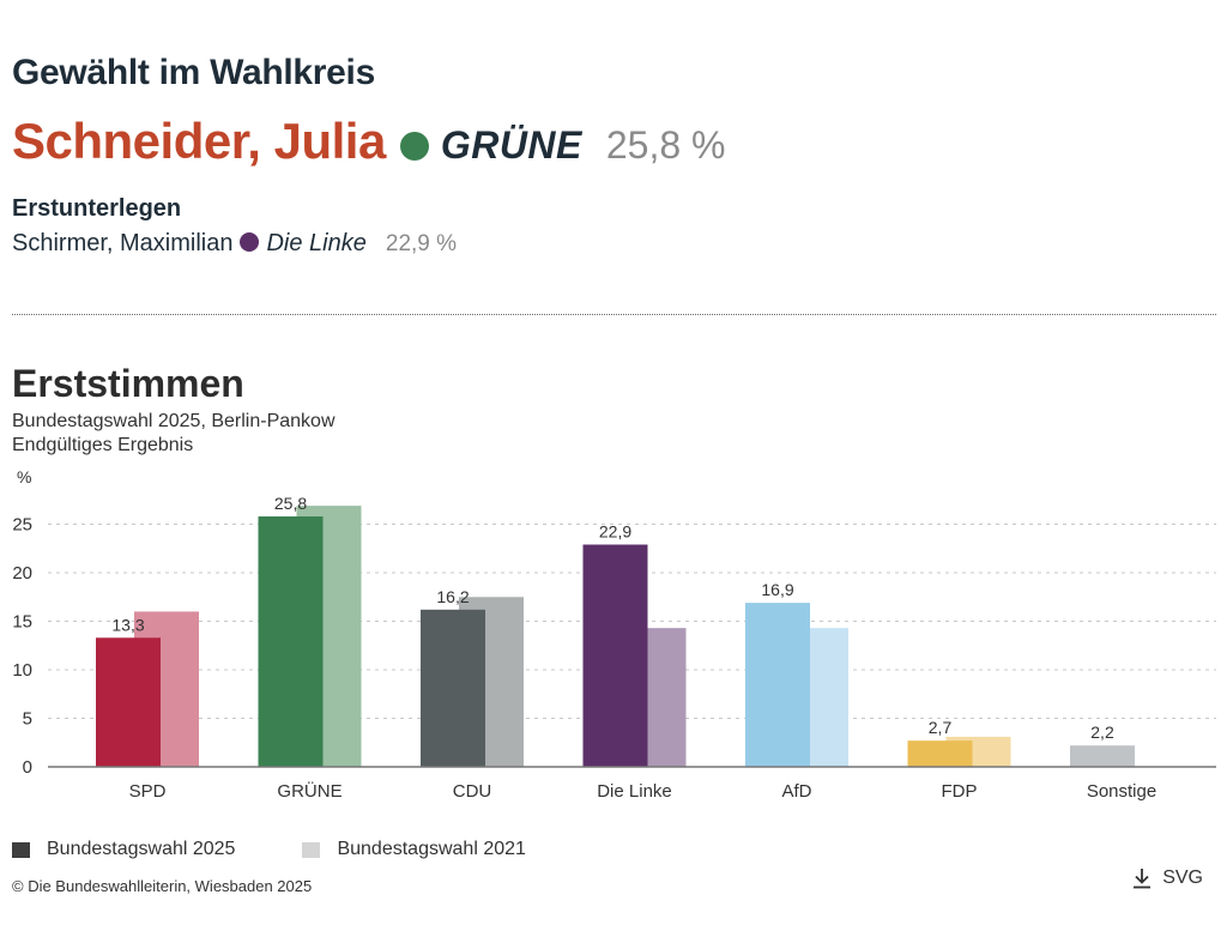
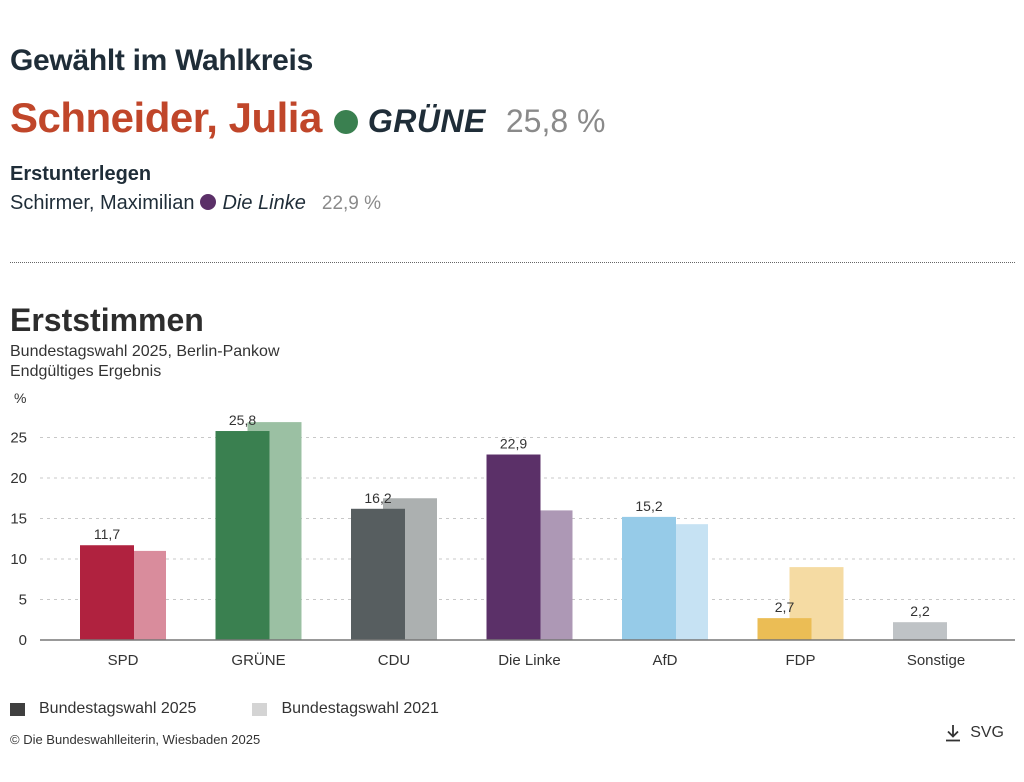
Bundestagswahl 2025/SPD: 13,3 -> 11,7
Bundestagswahl 2021/SPD: 16 -> 11
Bundestagswahl 2021/Die Linke: 14 -> 16
Bundestagswahl 2025/AfD: 16,9 -> 15,2
Bundestagswahl 2021/FDP: 3 -> 9
